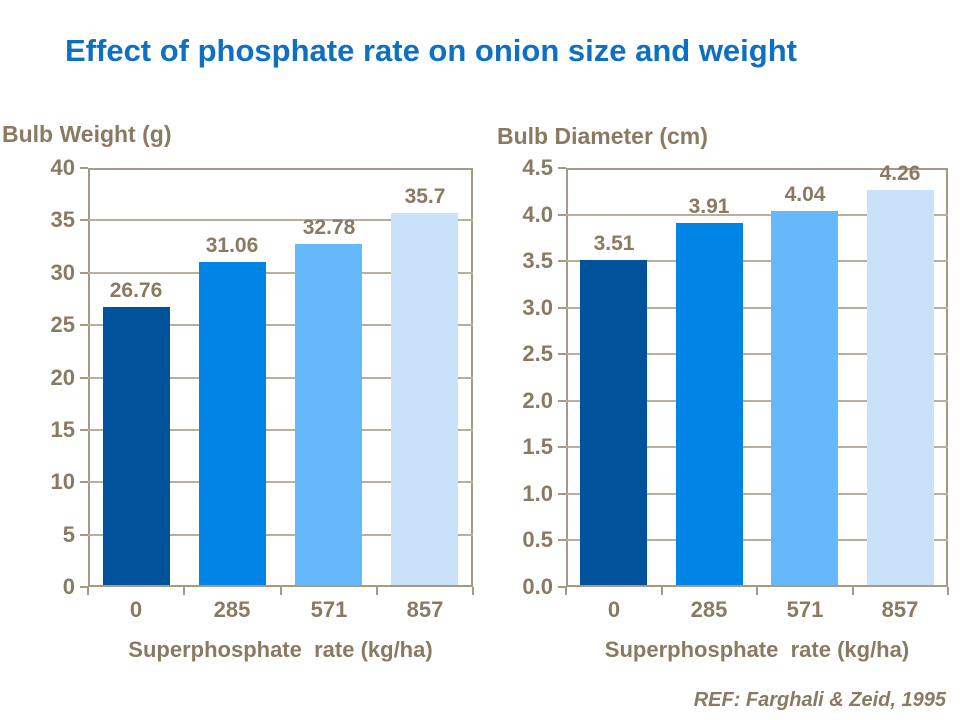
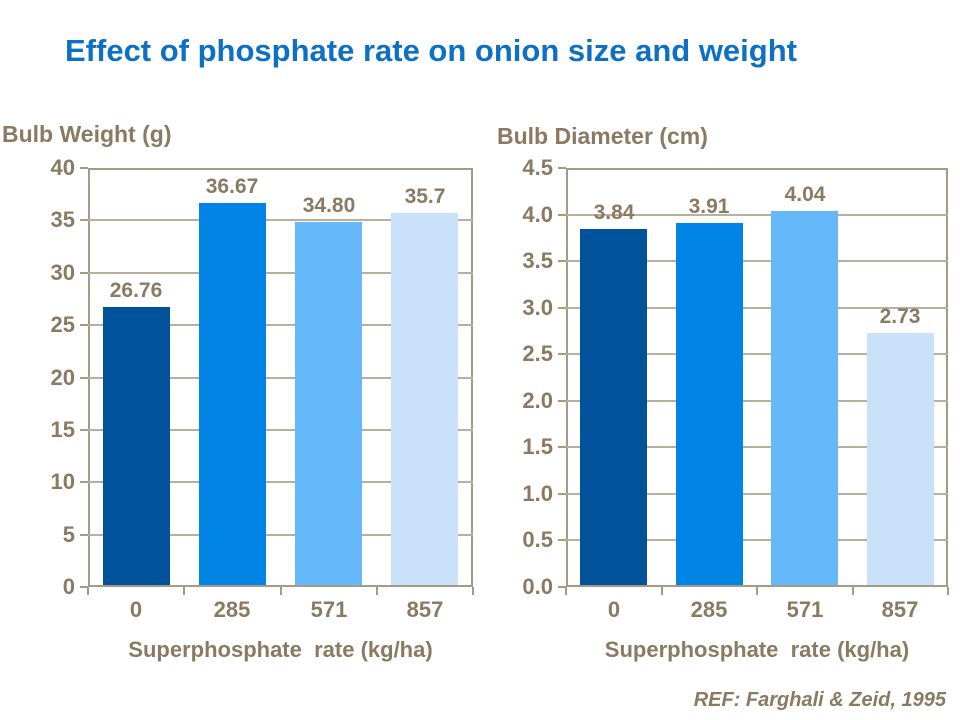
Bulb Weight (g)/285: 31.06 -> 36.67
Bulb Weight (g)/571: 32.78 -> 34.80
Bulb Diameter (cm)/0: 3.51 -> 3.84
Bulb Diameter (cm)/857: 4.26 -> 2.73
